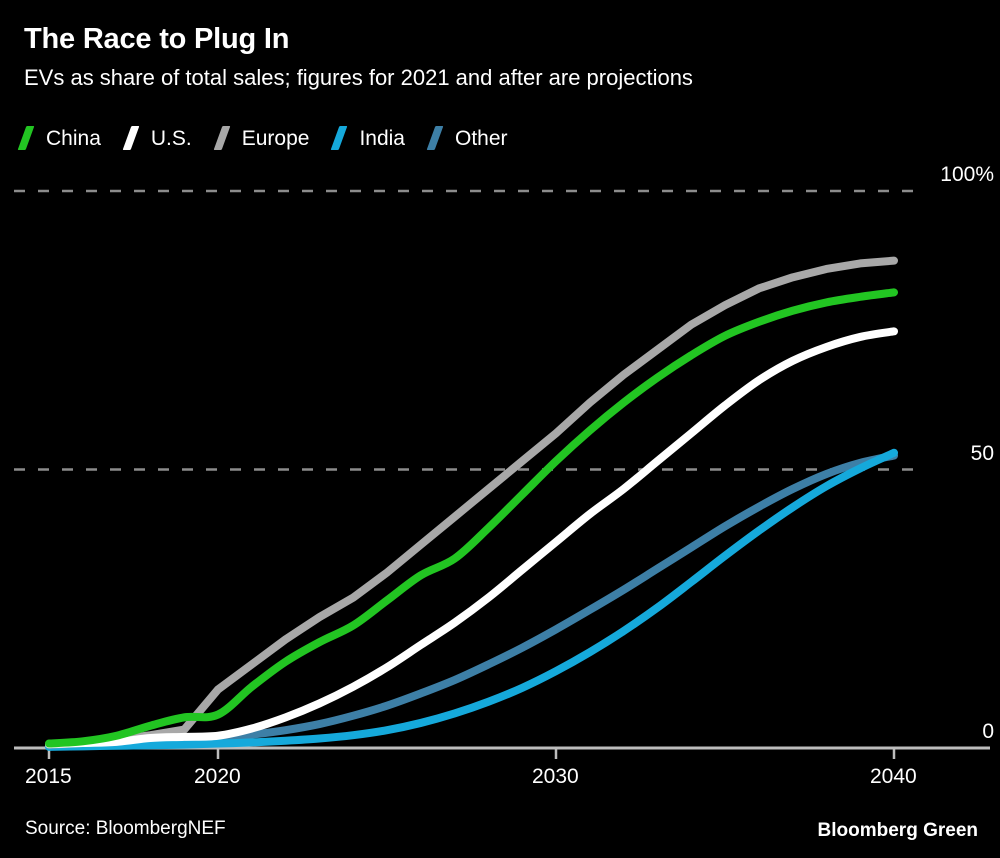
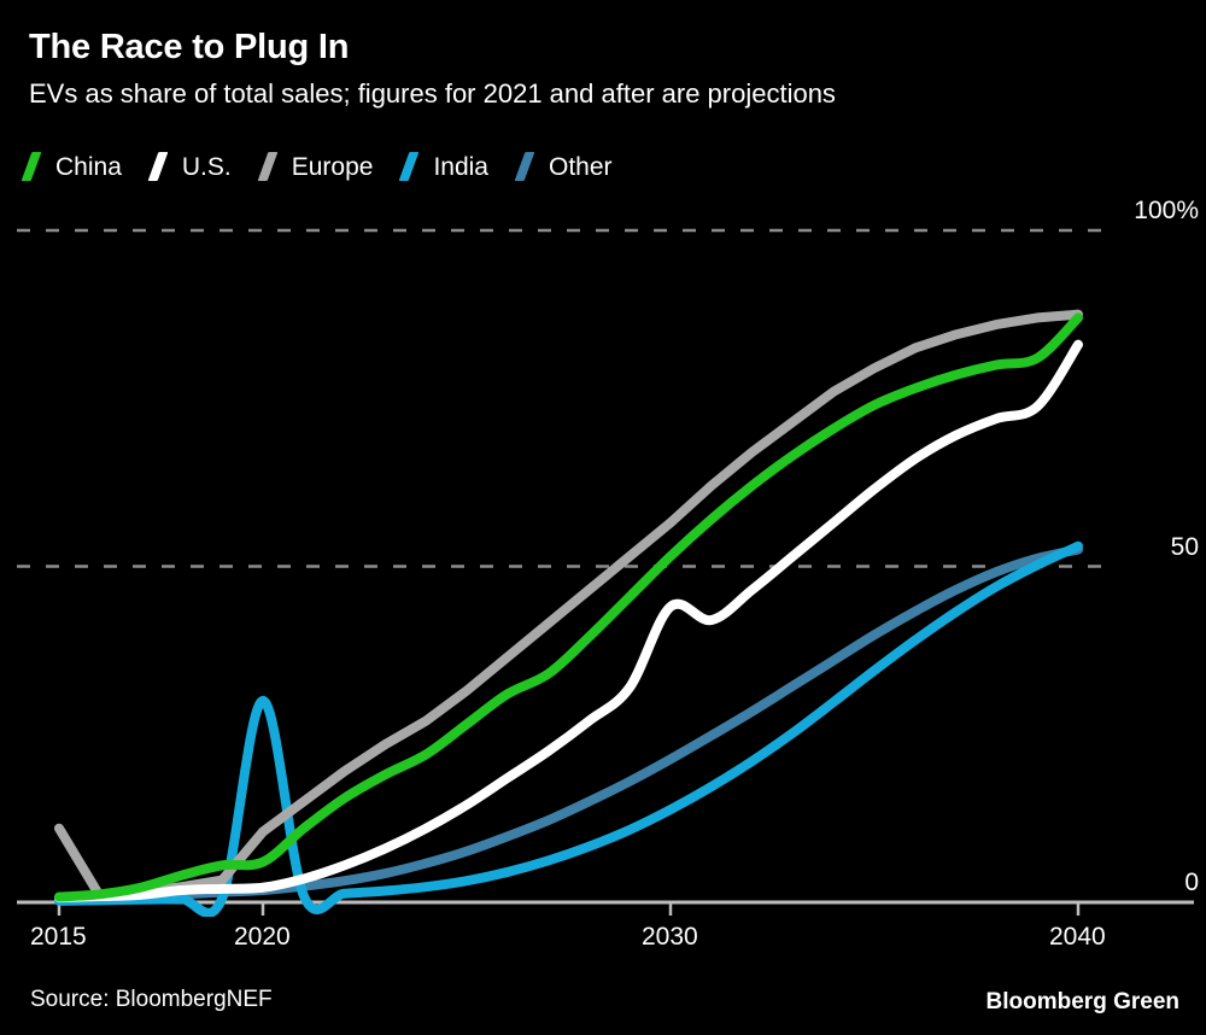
Europe/2015: 1% -> 11%
India/2020: 1% -> 30%
U.S./2030: 37% -> 44%
China/2040: 82% -> 87%
U.S./2040: 75% -> 83%
